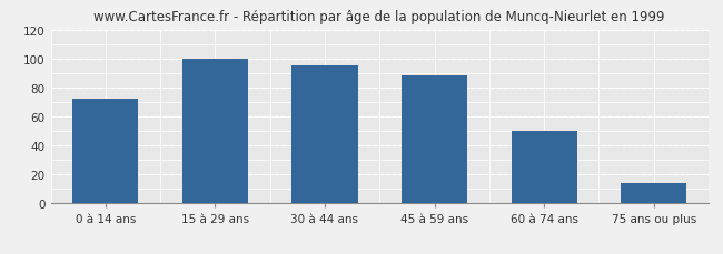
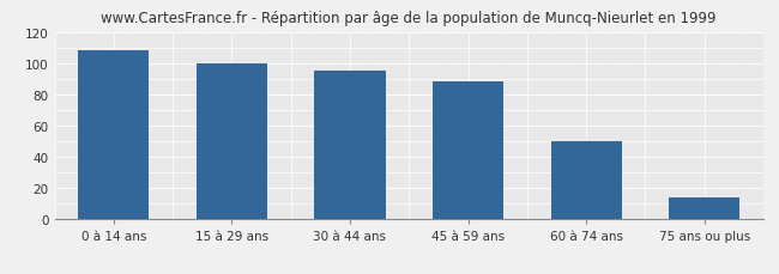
0 à 14 ans: 72 -> 108
